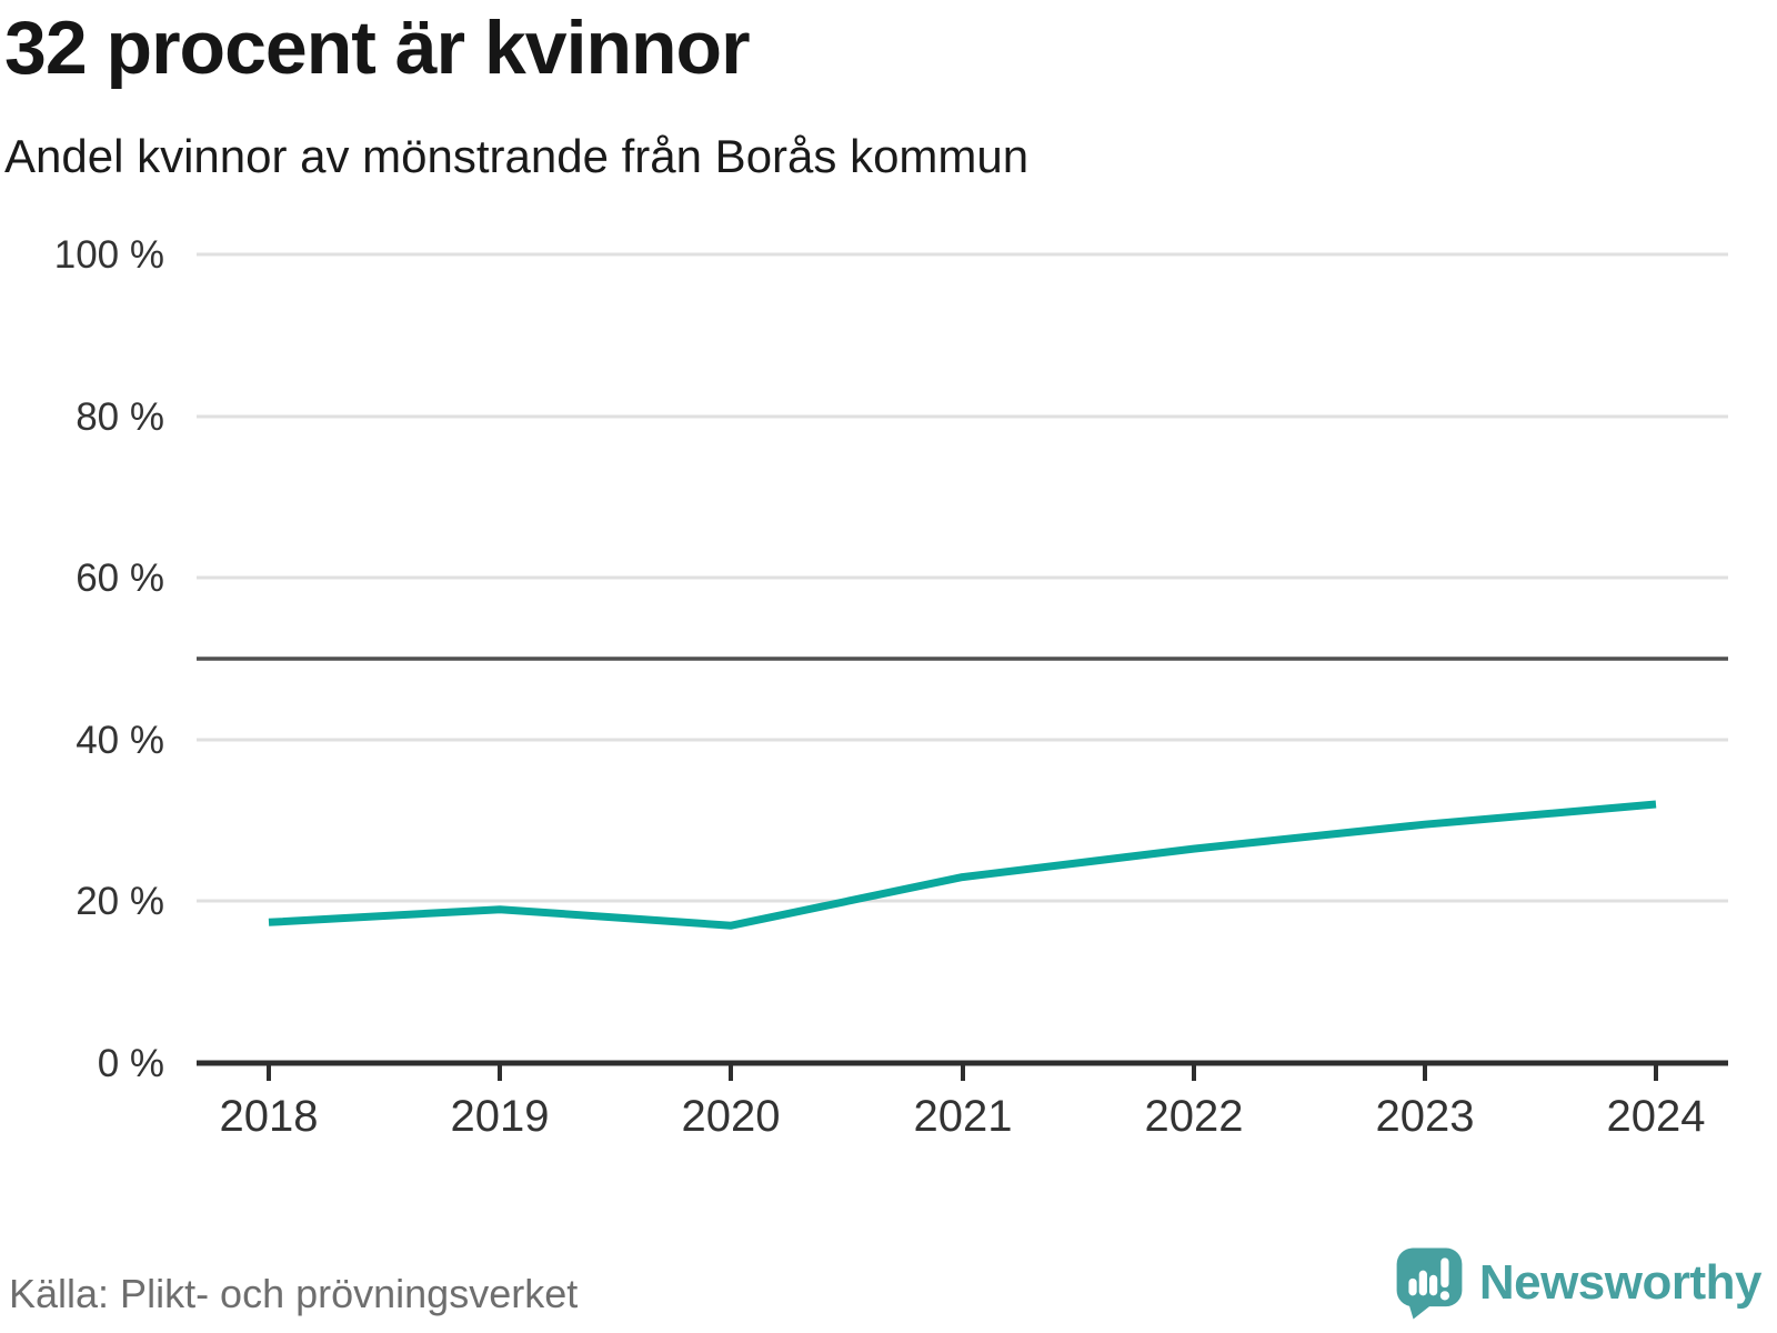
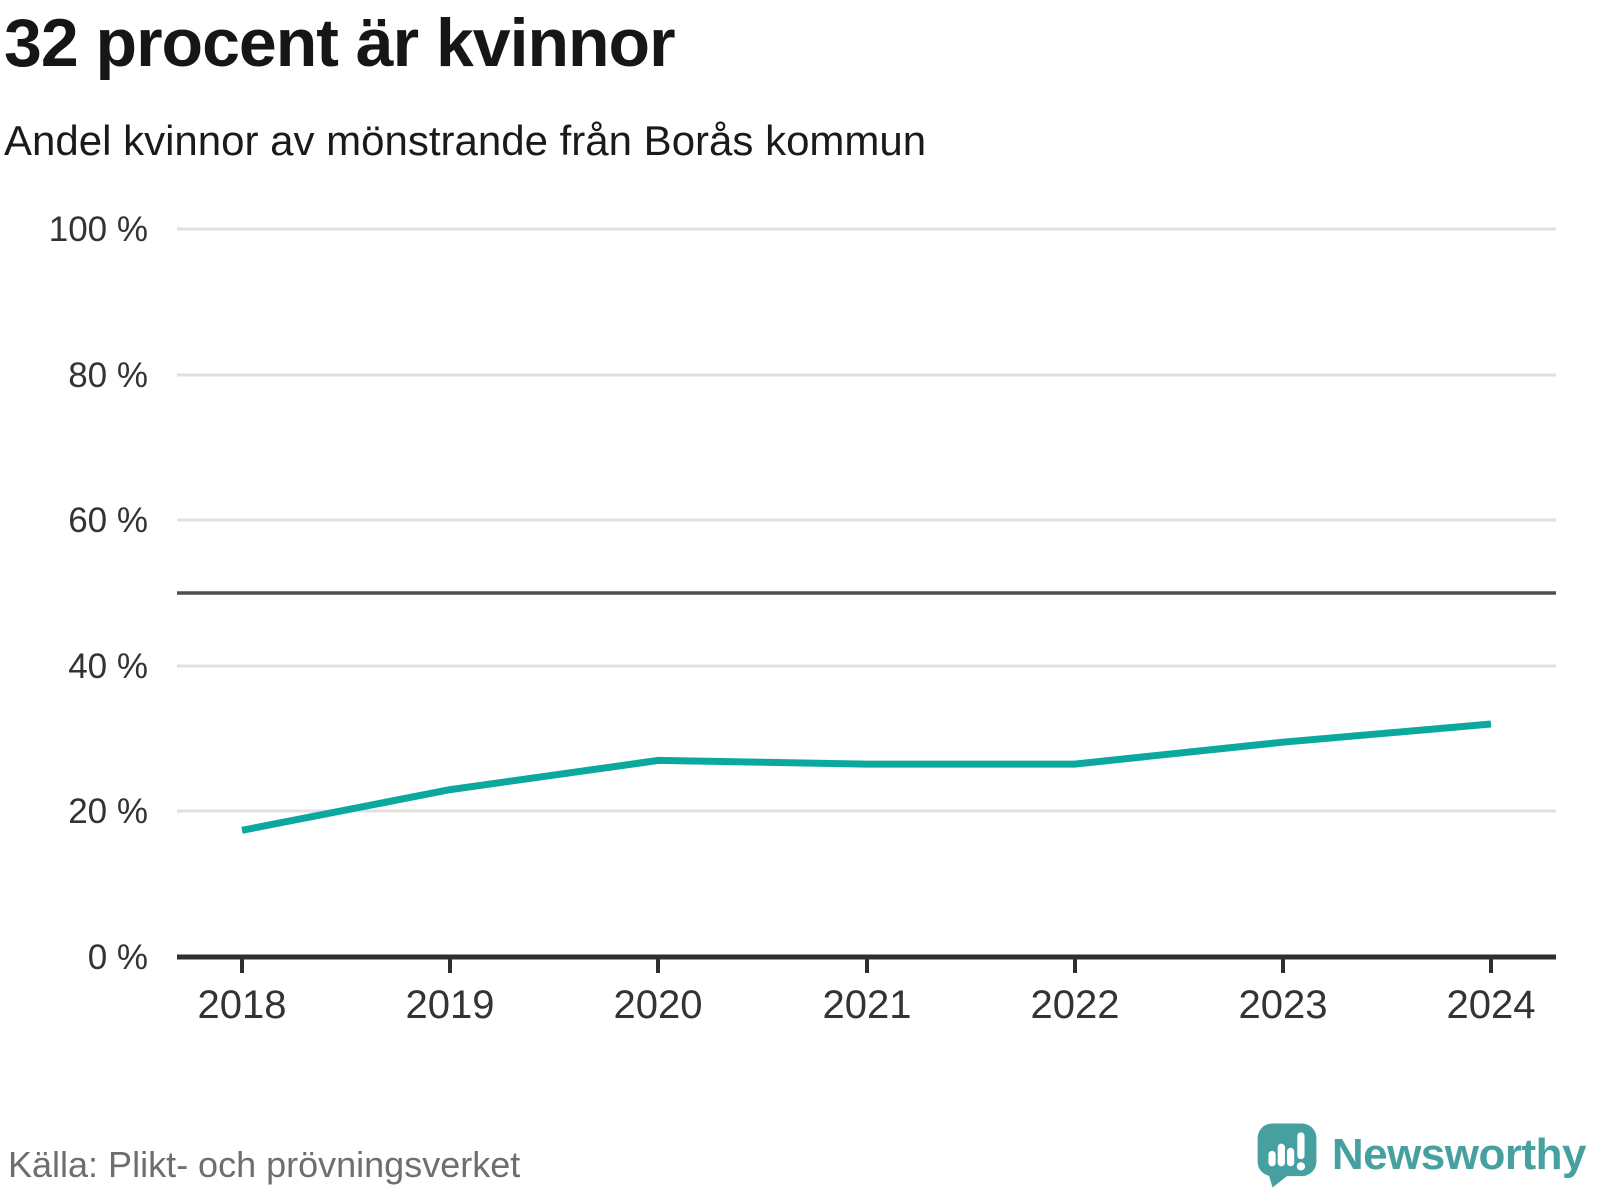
2019: 19% -> 23%
2020: 17% -> 27%
2021: 23% -> 26%
